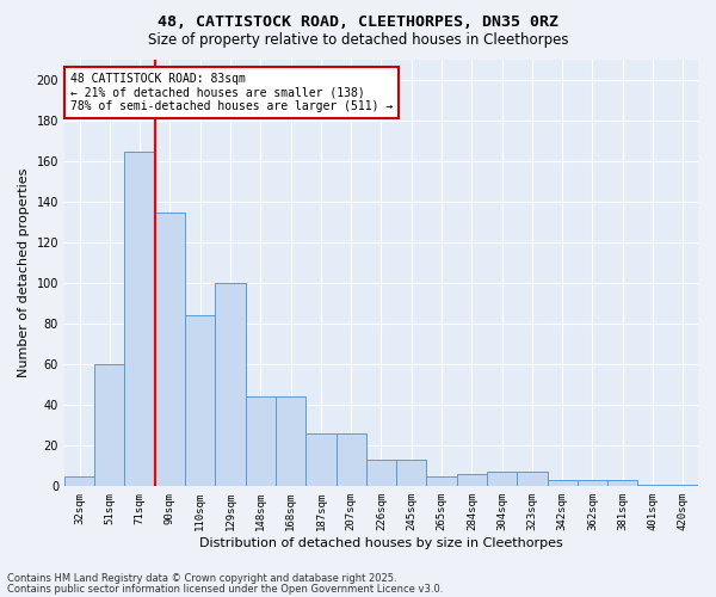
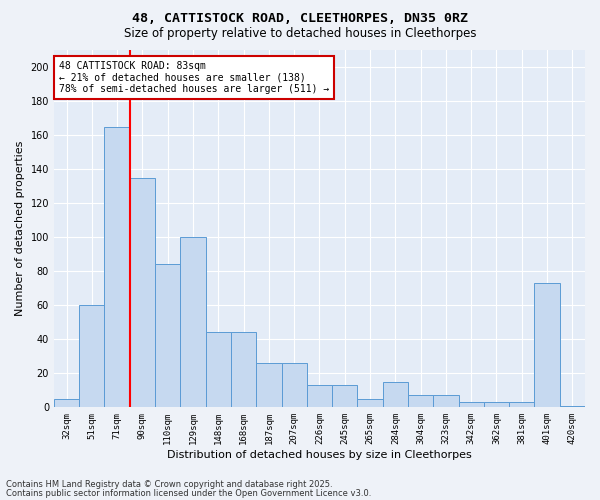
284sqm: 6 -> 15
401sqm: 1 -> 73
